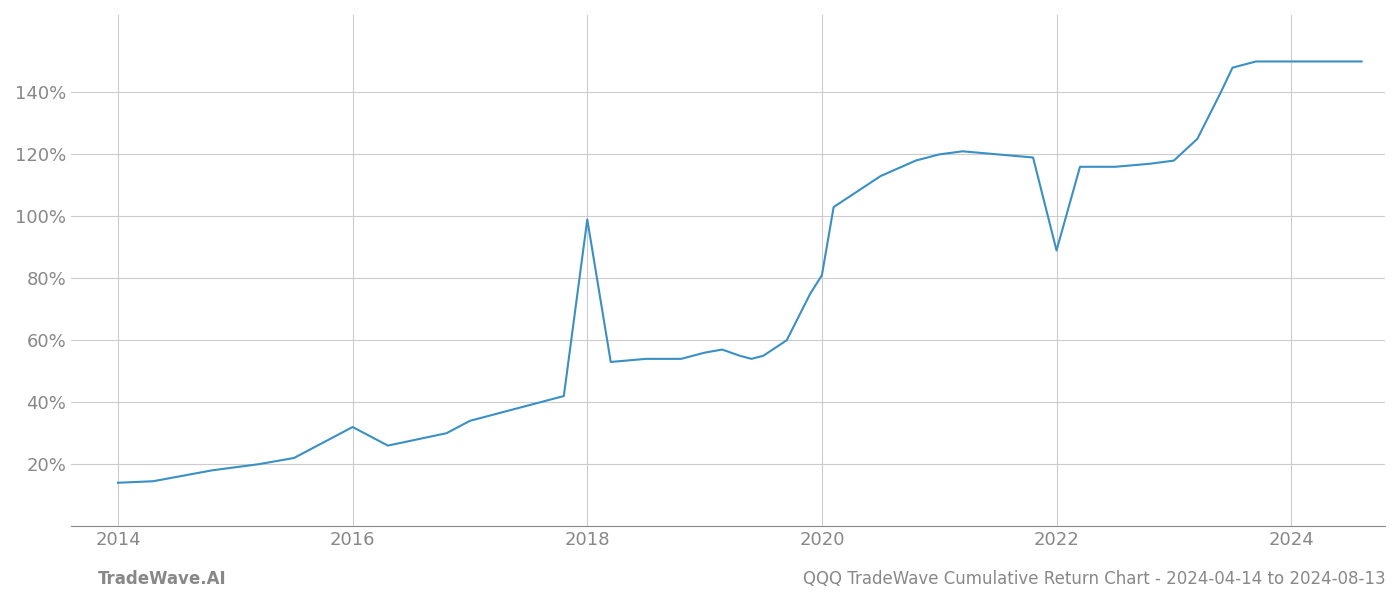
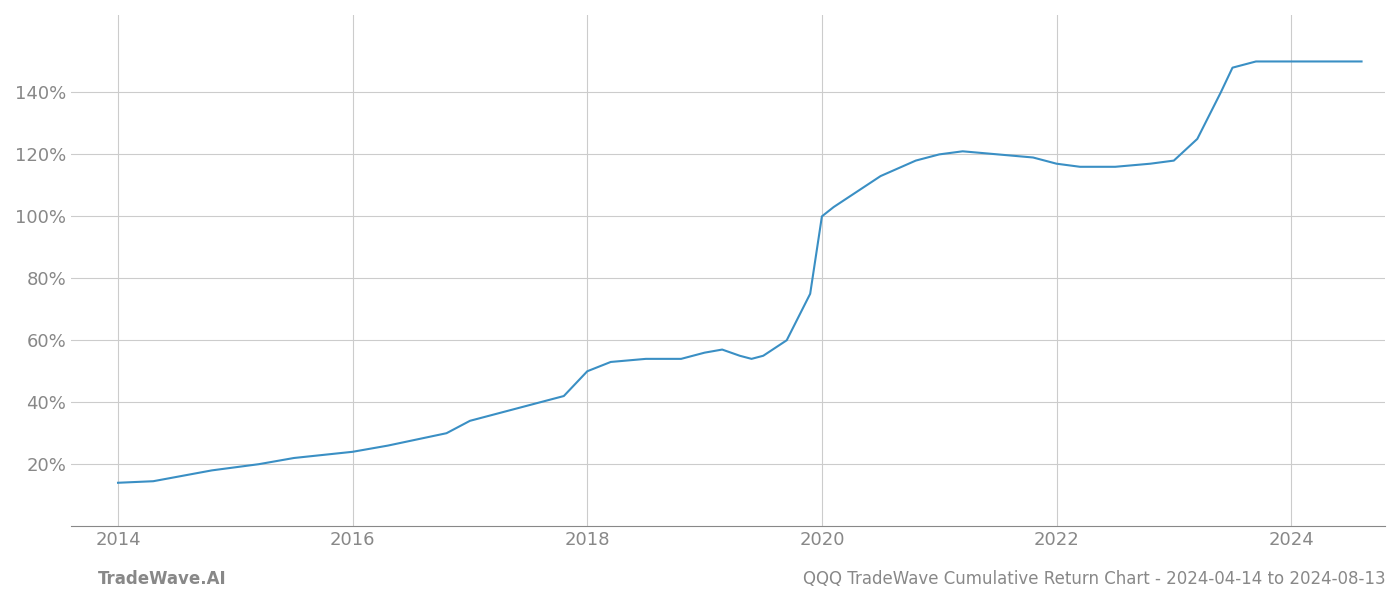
2016: 32.0% -> 24.0%
2018: 99.0% -> 50.0%
2020: 81.0% -> 100.0%
2022: 89.0% -> 117.0%
